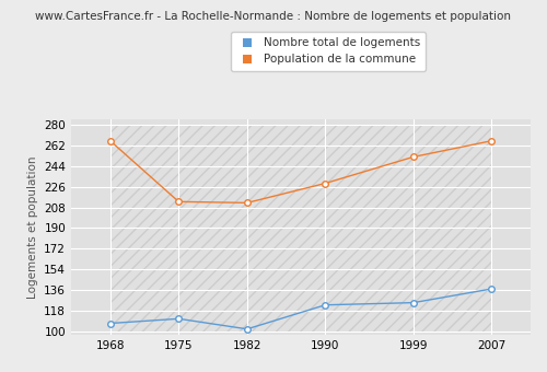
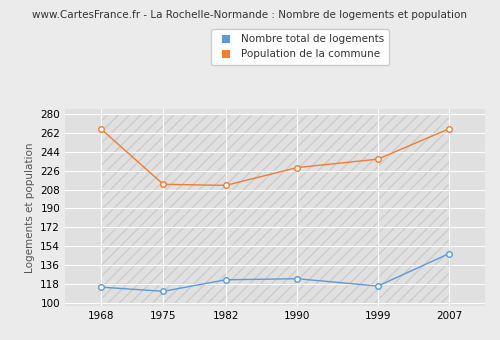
Nombre total de logements/1968: 107 -> 115
Nombre total de logements/1982: 102 -> 122
Nombre total de logements/1999: 125 -> 116
Population de la commune/1999: 252 -> 237
Nombre total de logements/2007: 137 -> 147
